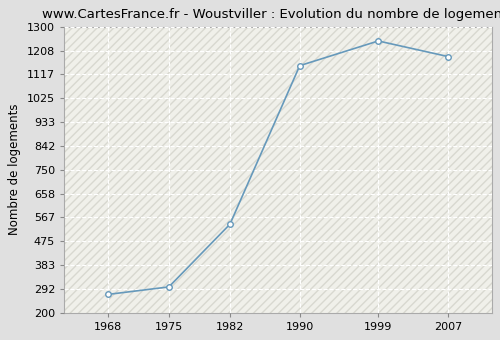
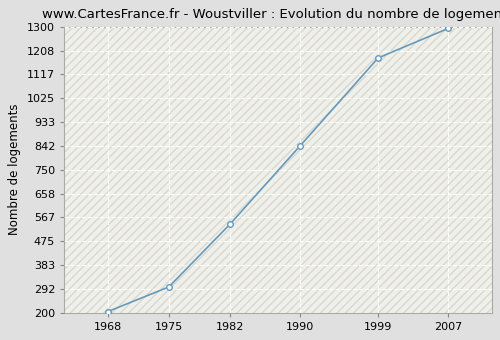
1968: 270 -> 204
1990: 1150 -> 840
1999: 1245 -> 1180
2007: 1185 -> 1293
